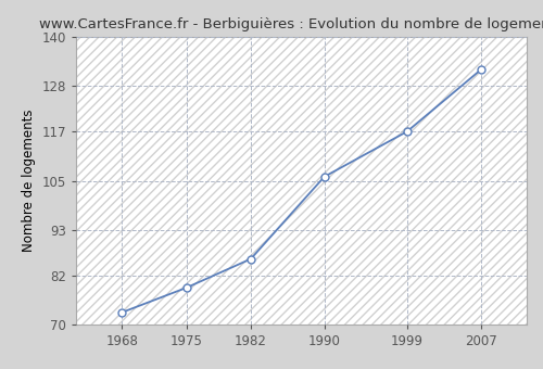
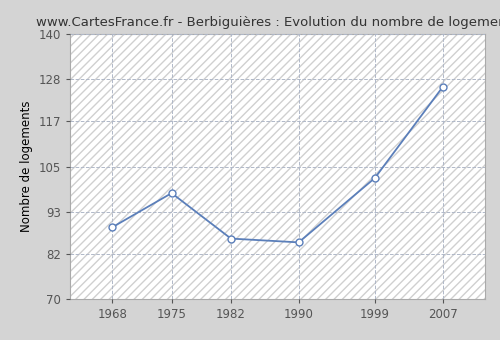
1968: 73 -> 89
1975: 79 -> 98
1990: 106 -> 85
1999: 117 -> 102
2007: 132 -> 126
